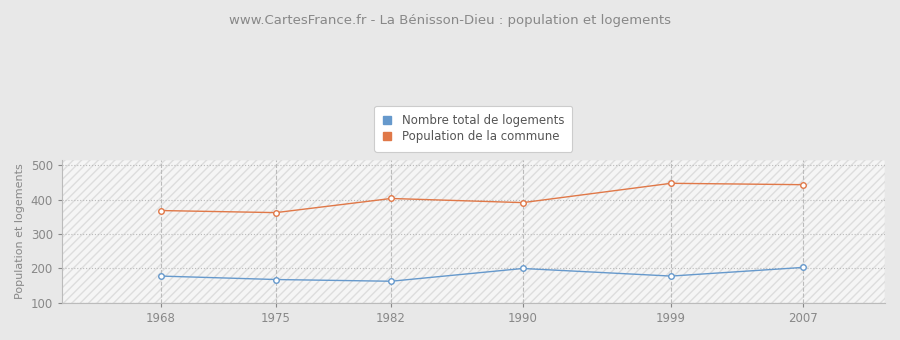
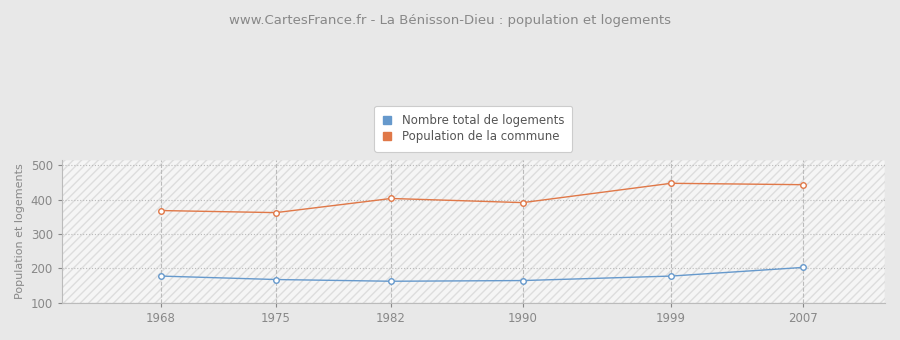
Nombre total de logements/1990: 200 -> 165
